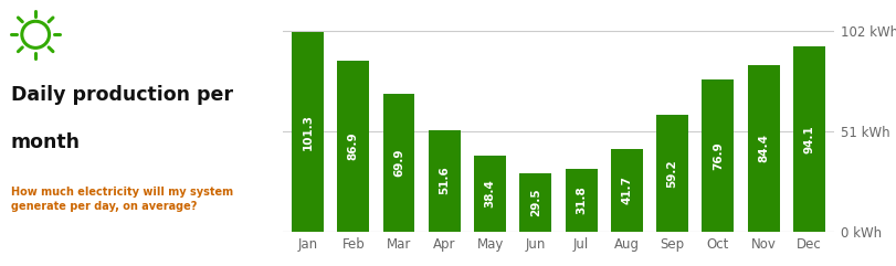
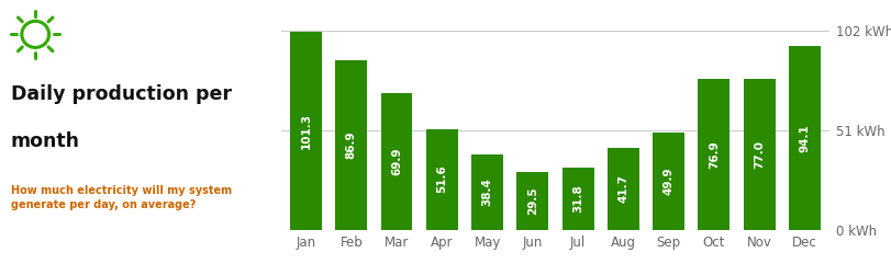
Sep: 59.2 -> 49.9
Nov: 84.4 -> 77.0
